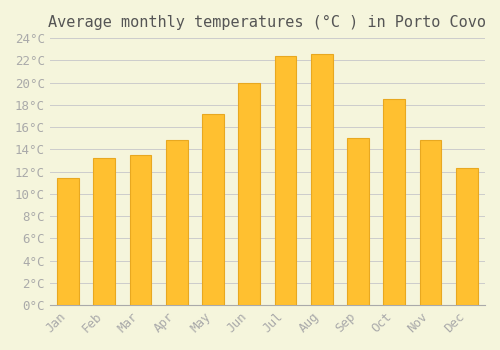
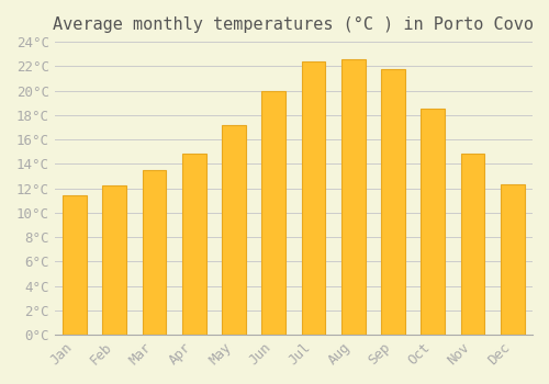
Feb: 13.2°C -> 12.2°C
Sep: 15.0°C -> 21.8°C
